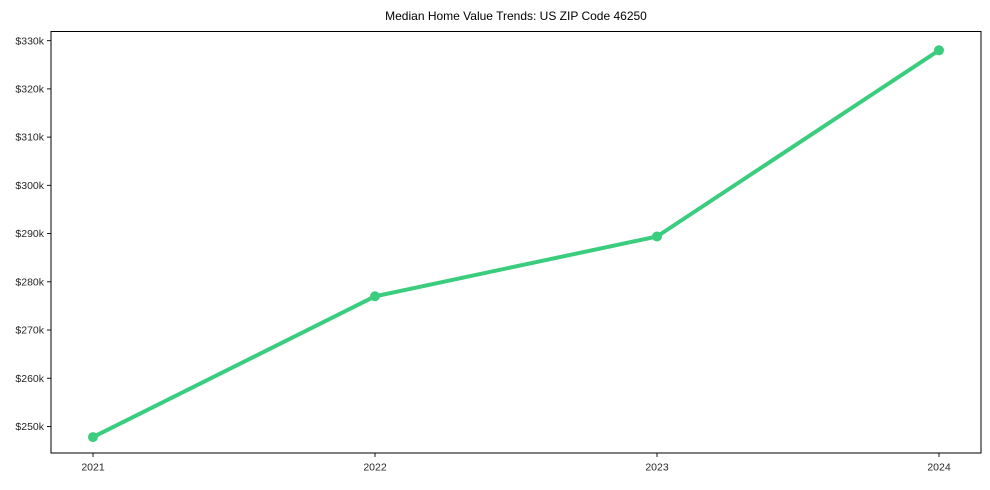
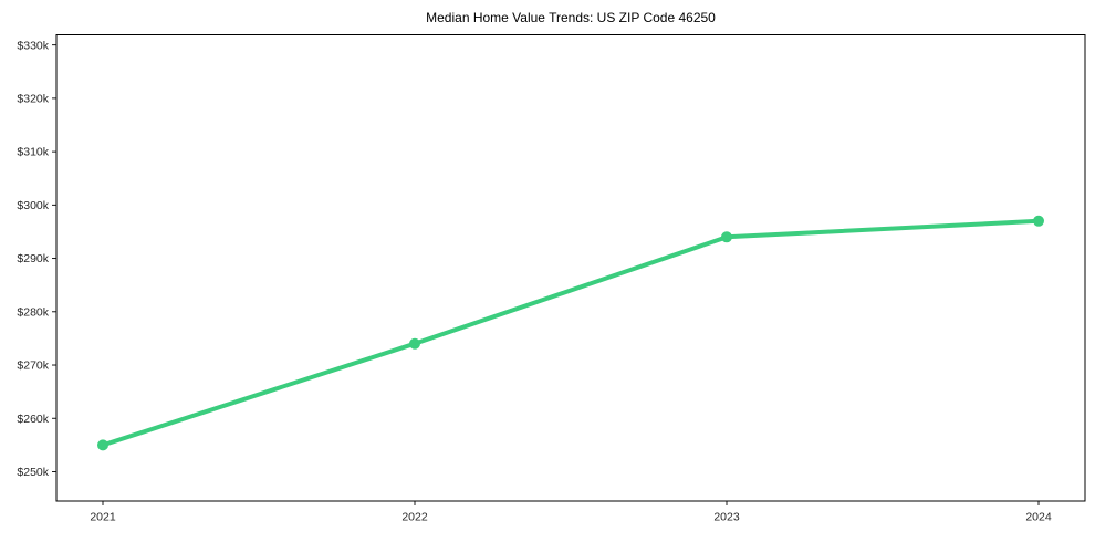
2021: $248k -> $255k
2022: $277k -> $274k
2023: $289k -> $294k
2024: $328k -> $297k
